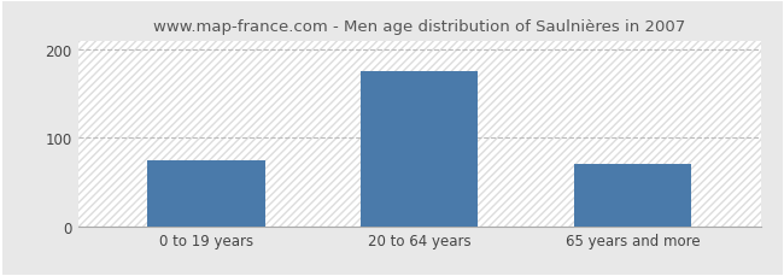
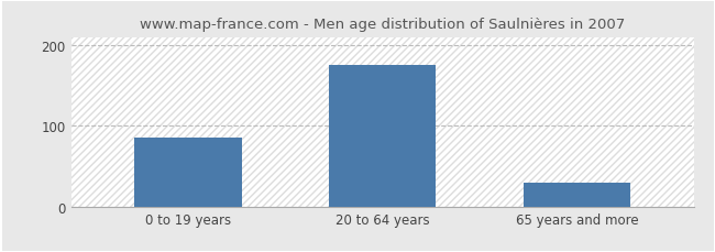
0 to 19 years: 74 -> 85
65 years and more: 70 -> 30
